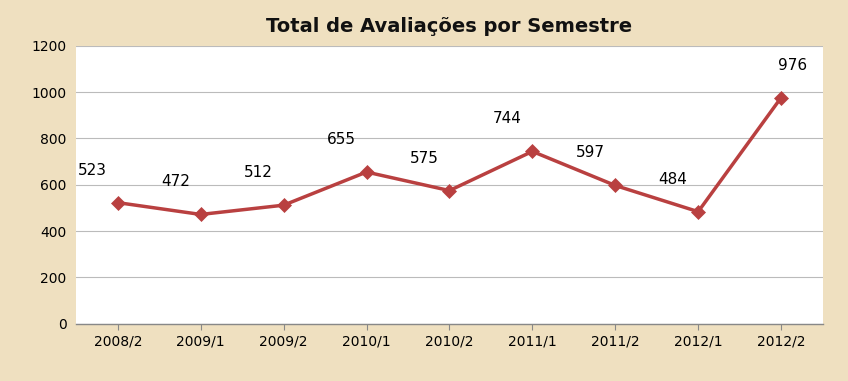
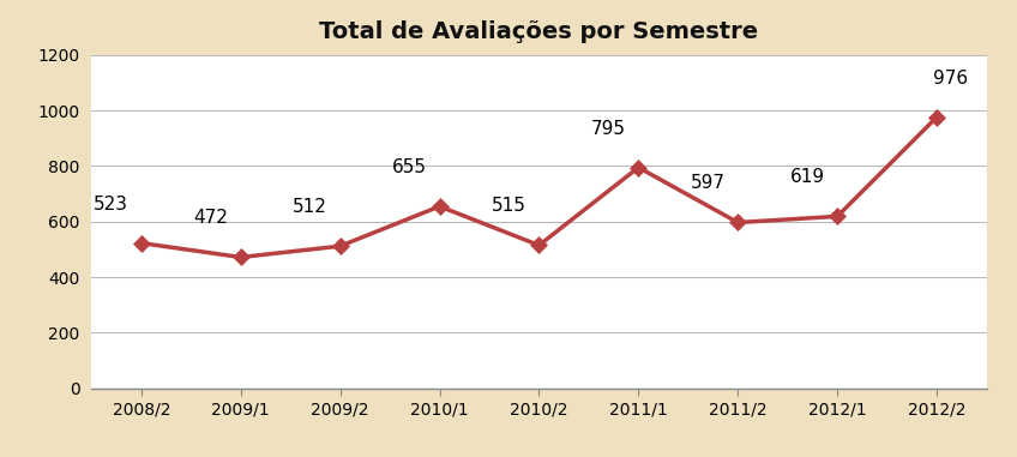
2010/2: 575 -> 515
2011/1: 744 -> 795
2012/1: 484 -> 619
